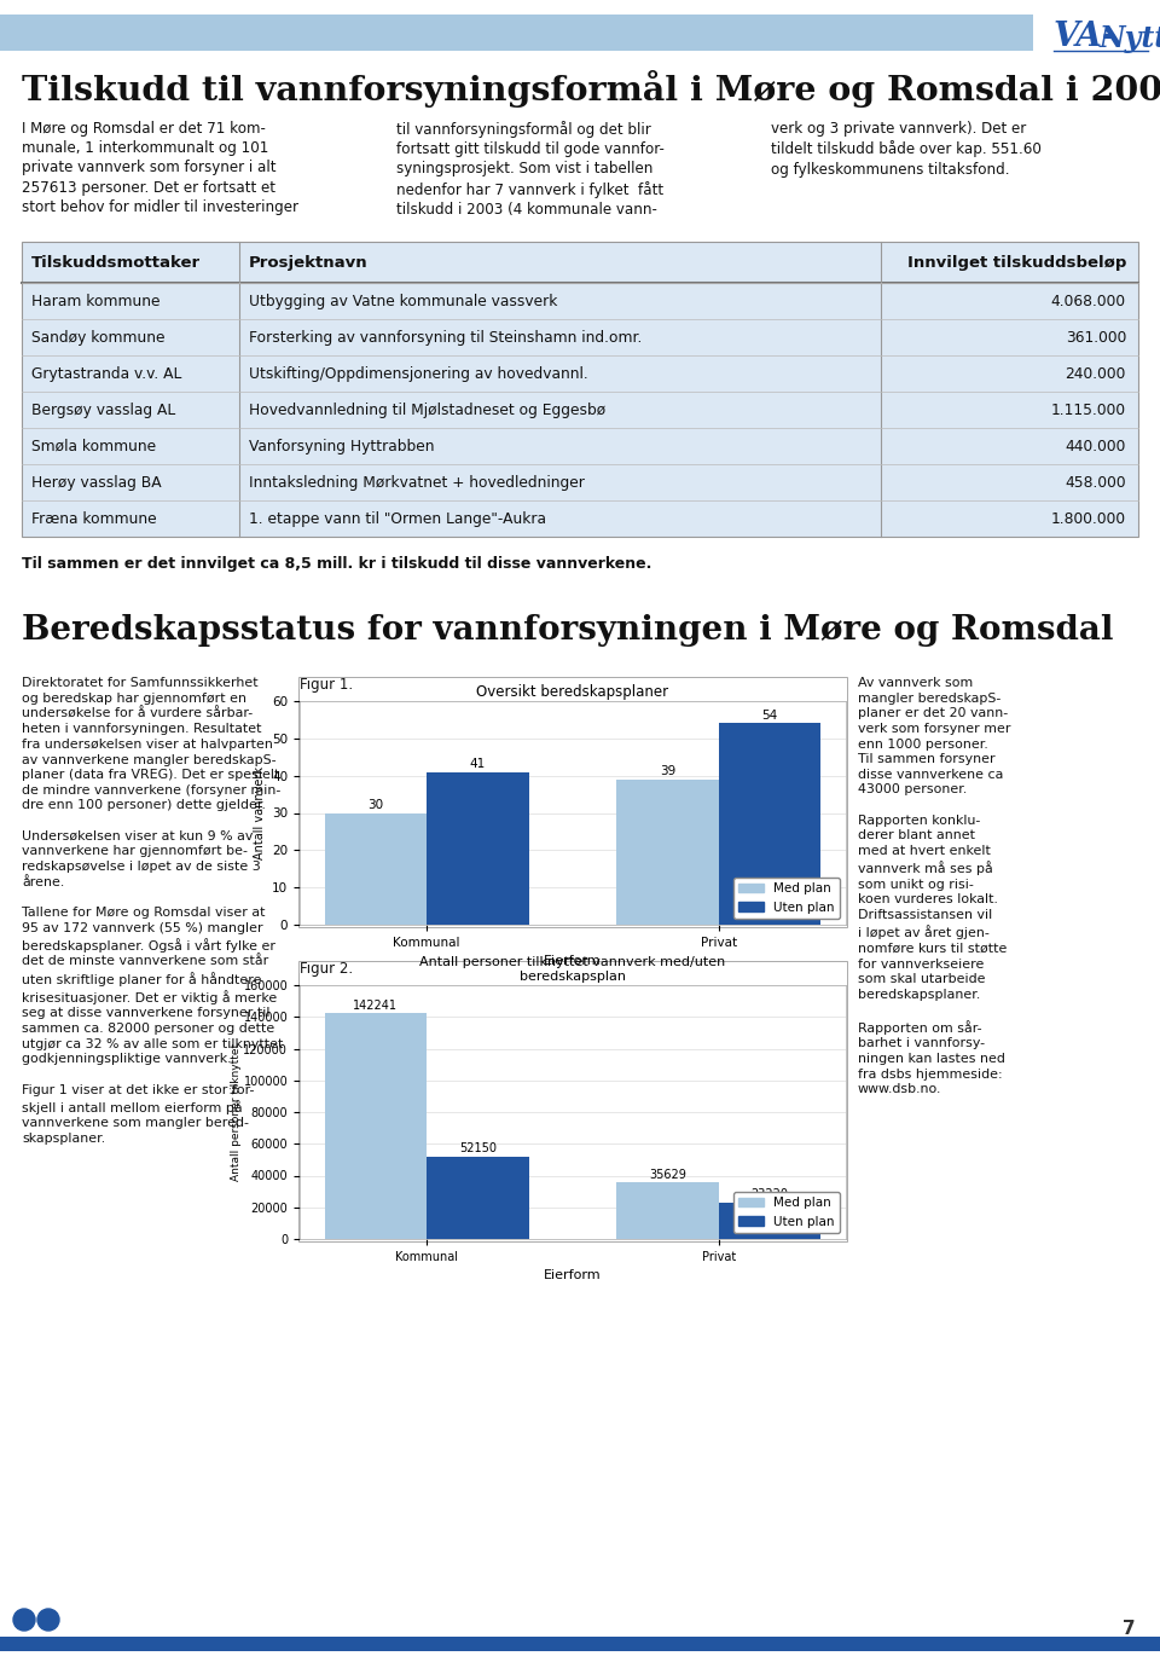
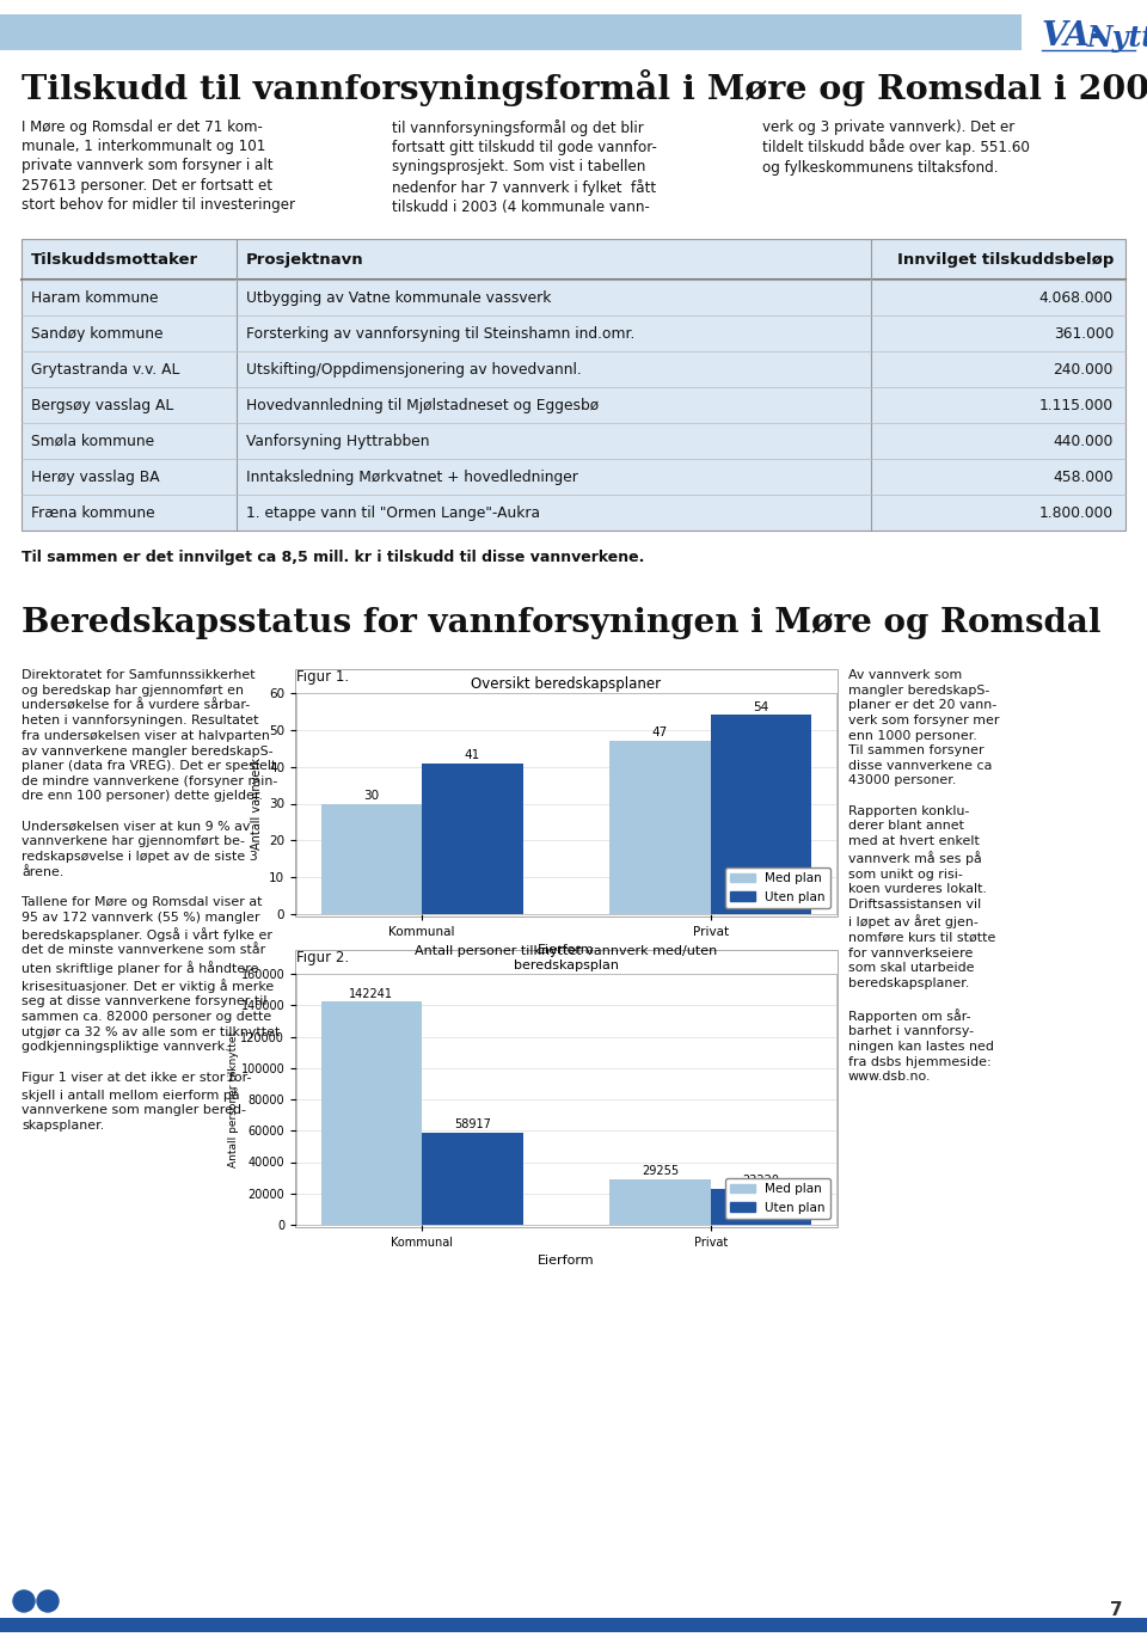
Oversikt beredskapsplaner/Med plan/Privat: 39 -> 47
Antall personer tilknyttet vannverk med/uten beredskapsplan/Uten plan/Kommunal: 52150 -> 58917
Antall personer tilknyttet vannverk med/uten beredskapsplan/Med plan/Privat: 35629 -> 29255
